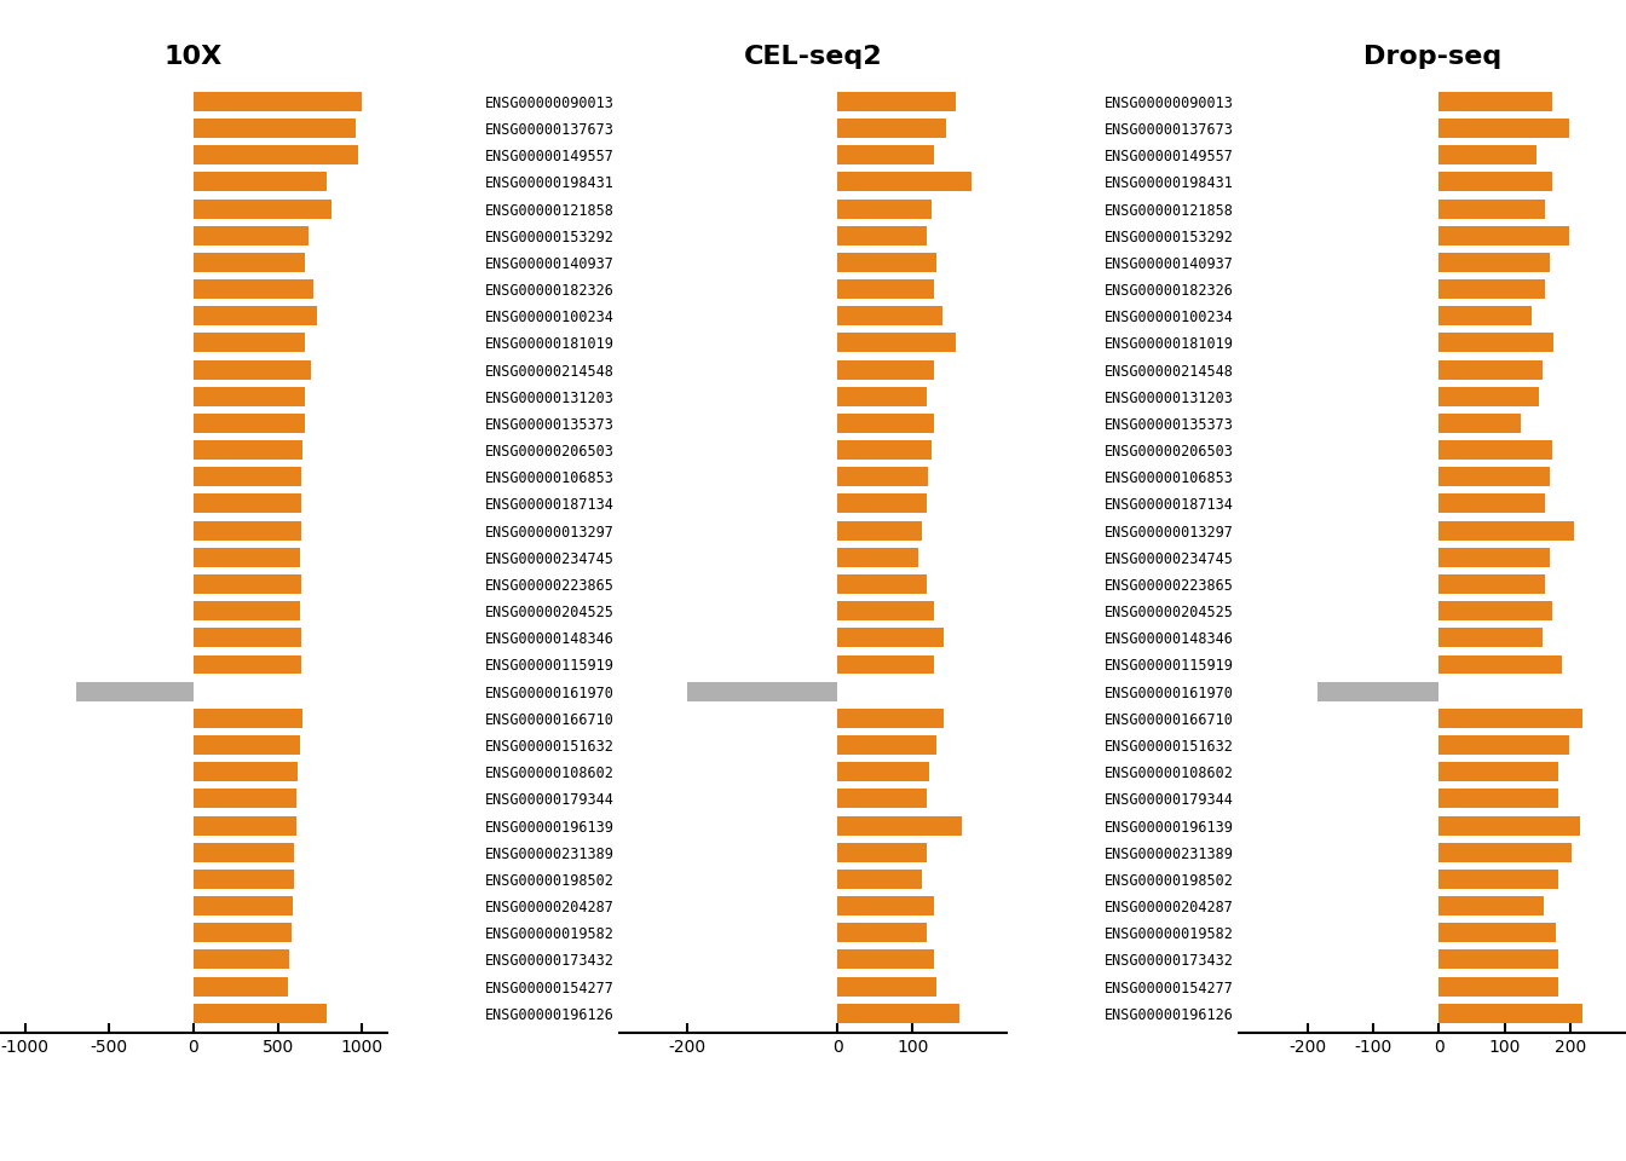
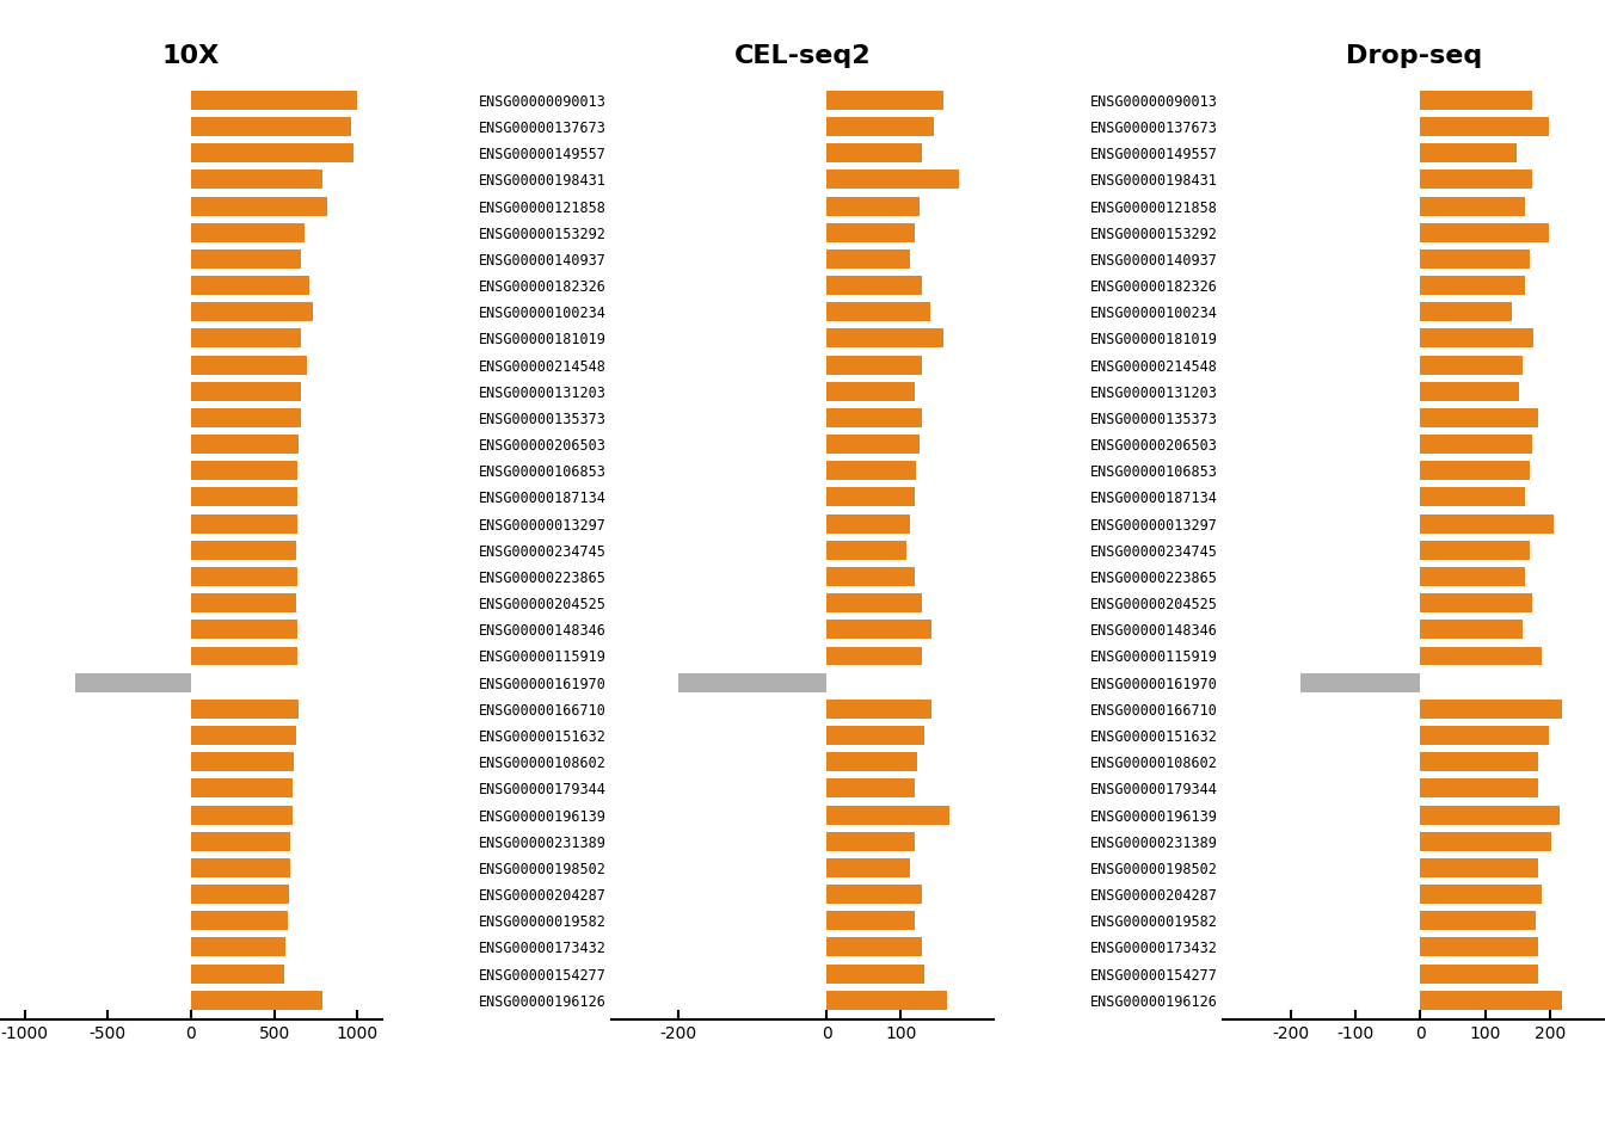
CEL-seq2/ENSG00000140937: 132 -> 112
Drop-seq/ENSG00000135373: 124 -> 182
Drop-seq/ENSG00000204287: 160 -> 188
